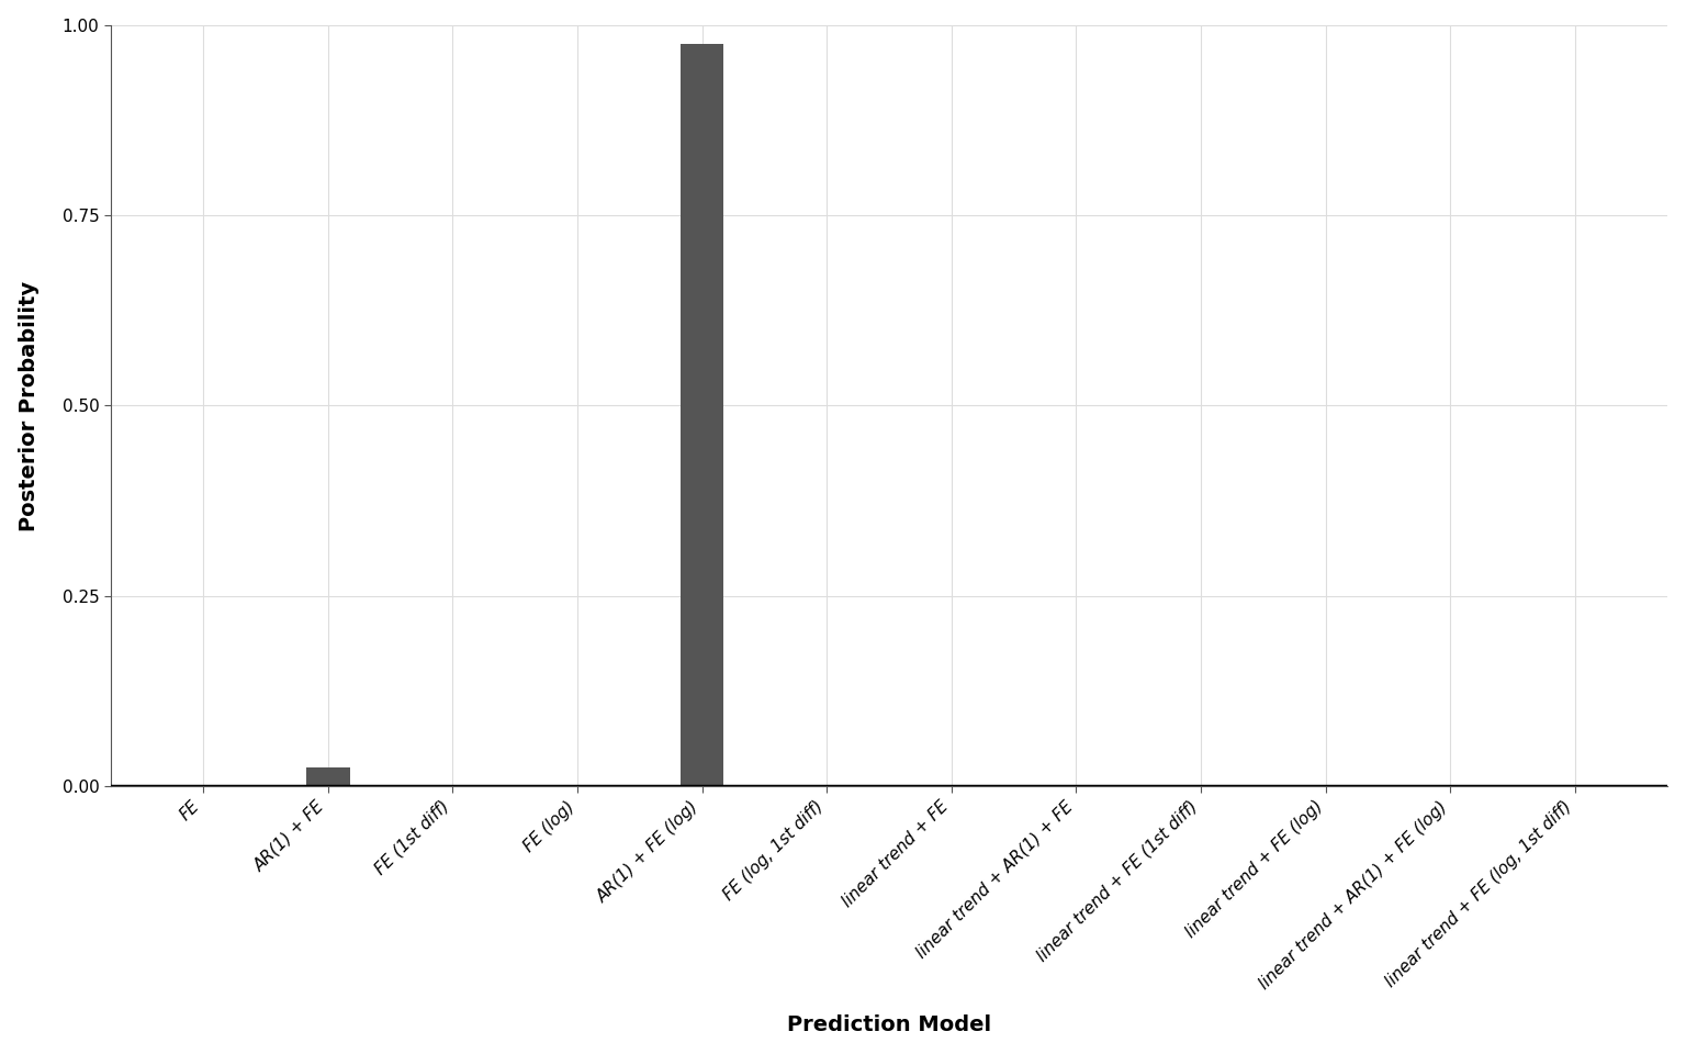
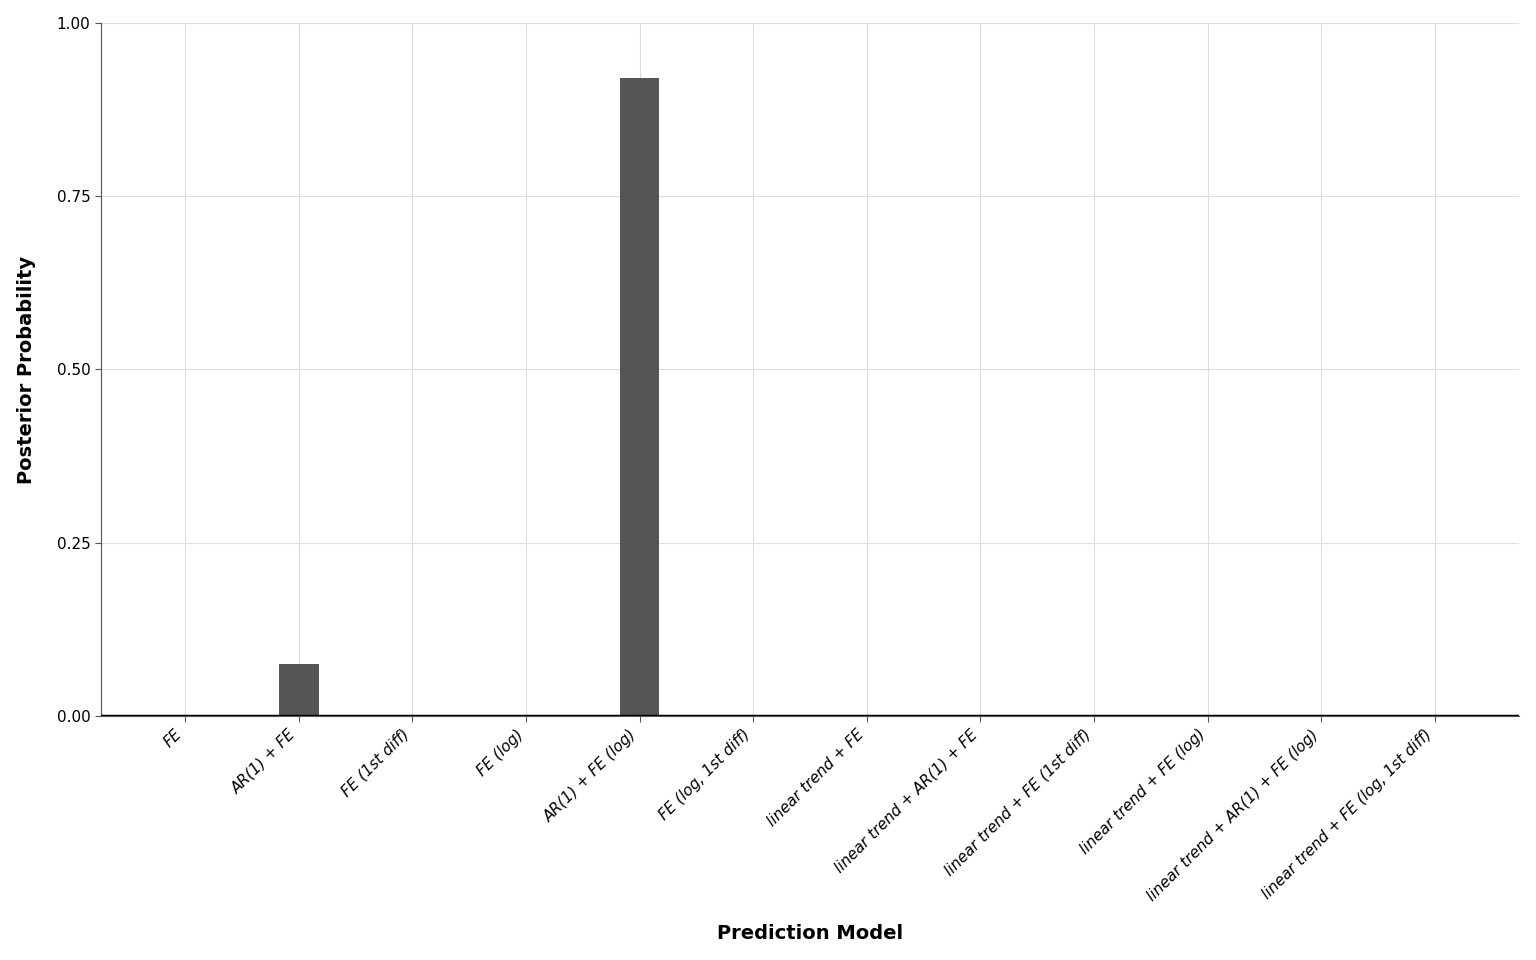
AR(1) + FE: 0.025 -> 0.076
AR(1) + FE (log): 0.975 -> 0.920
